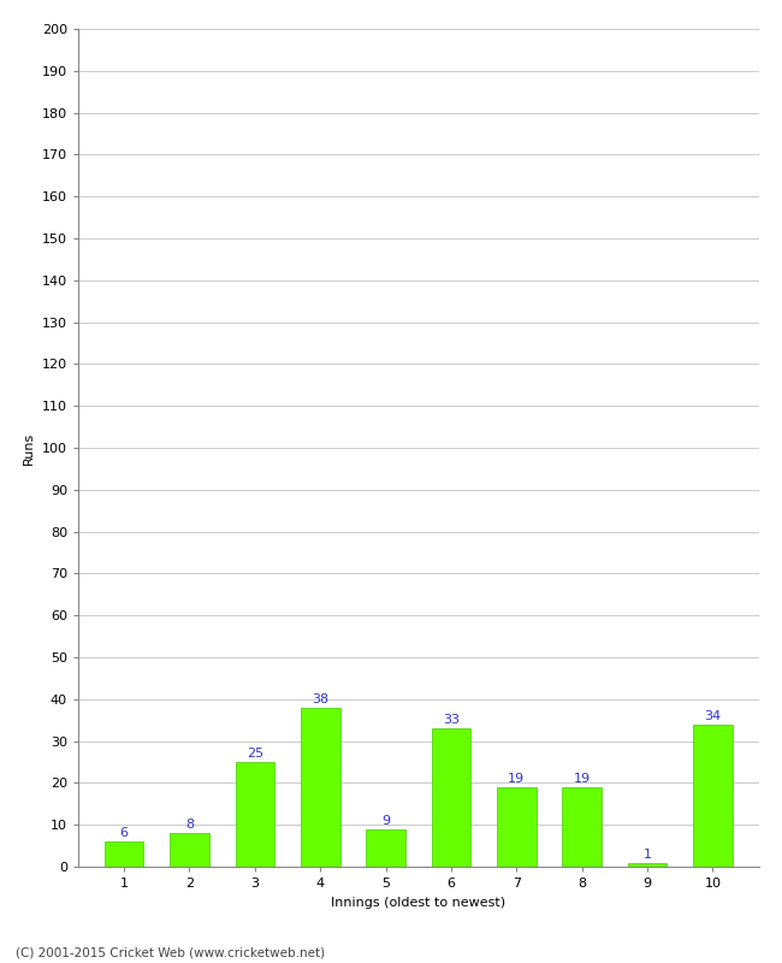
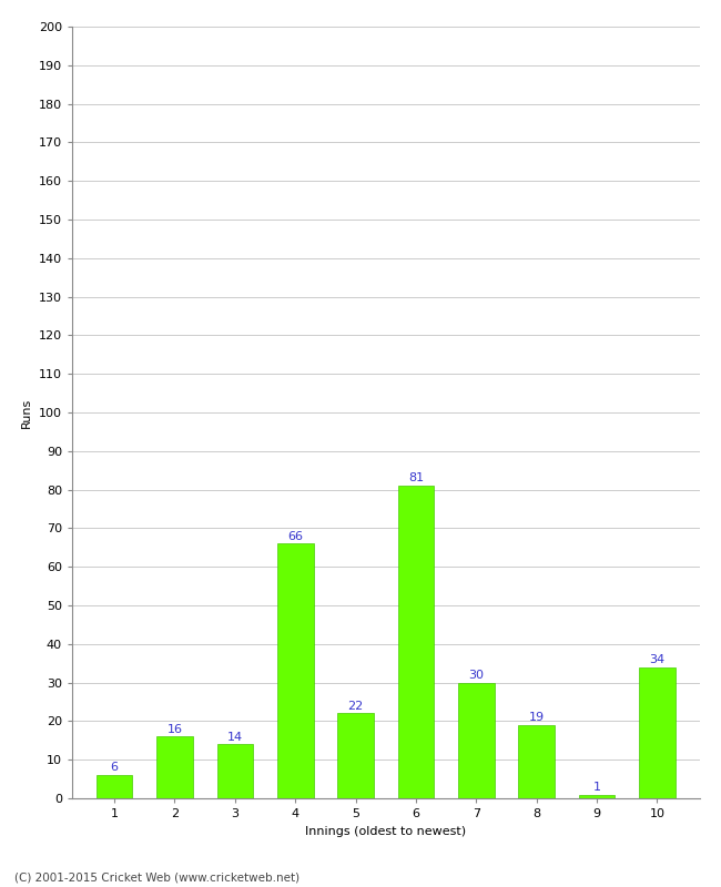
2: 8 -> 16
3: 25 -> 14
4: 38 -> 66
5: 9 -> 22
6: 33 -> 81
7: 19 -> 30
